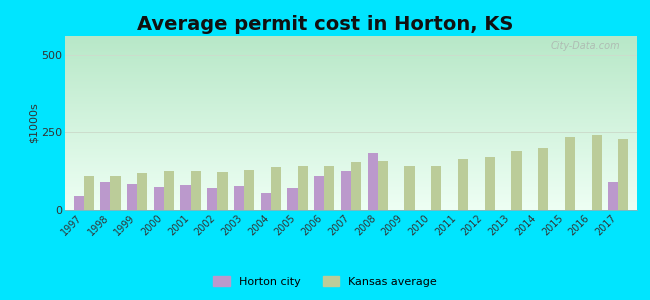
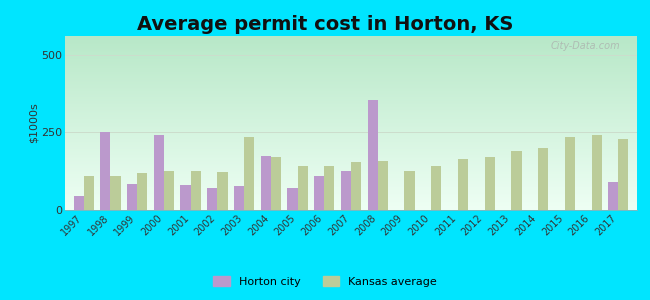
Horton city/1998: 90 -> 250
Horton city/2000: 75 -> 240
Kansas average/2003: 130 -> 235
Horton city/2004: 55 -> 175
Kansas average/2004: 138 -> 170
Horton city/2008: 185 -> 355
Kansas average/2009: 143 -> 125
